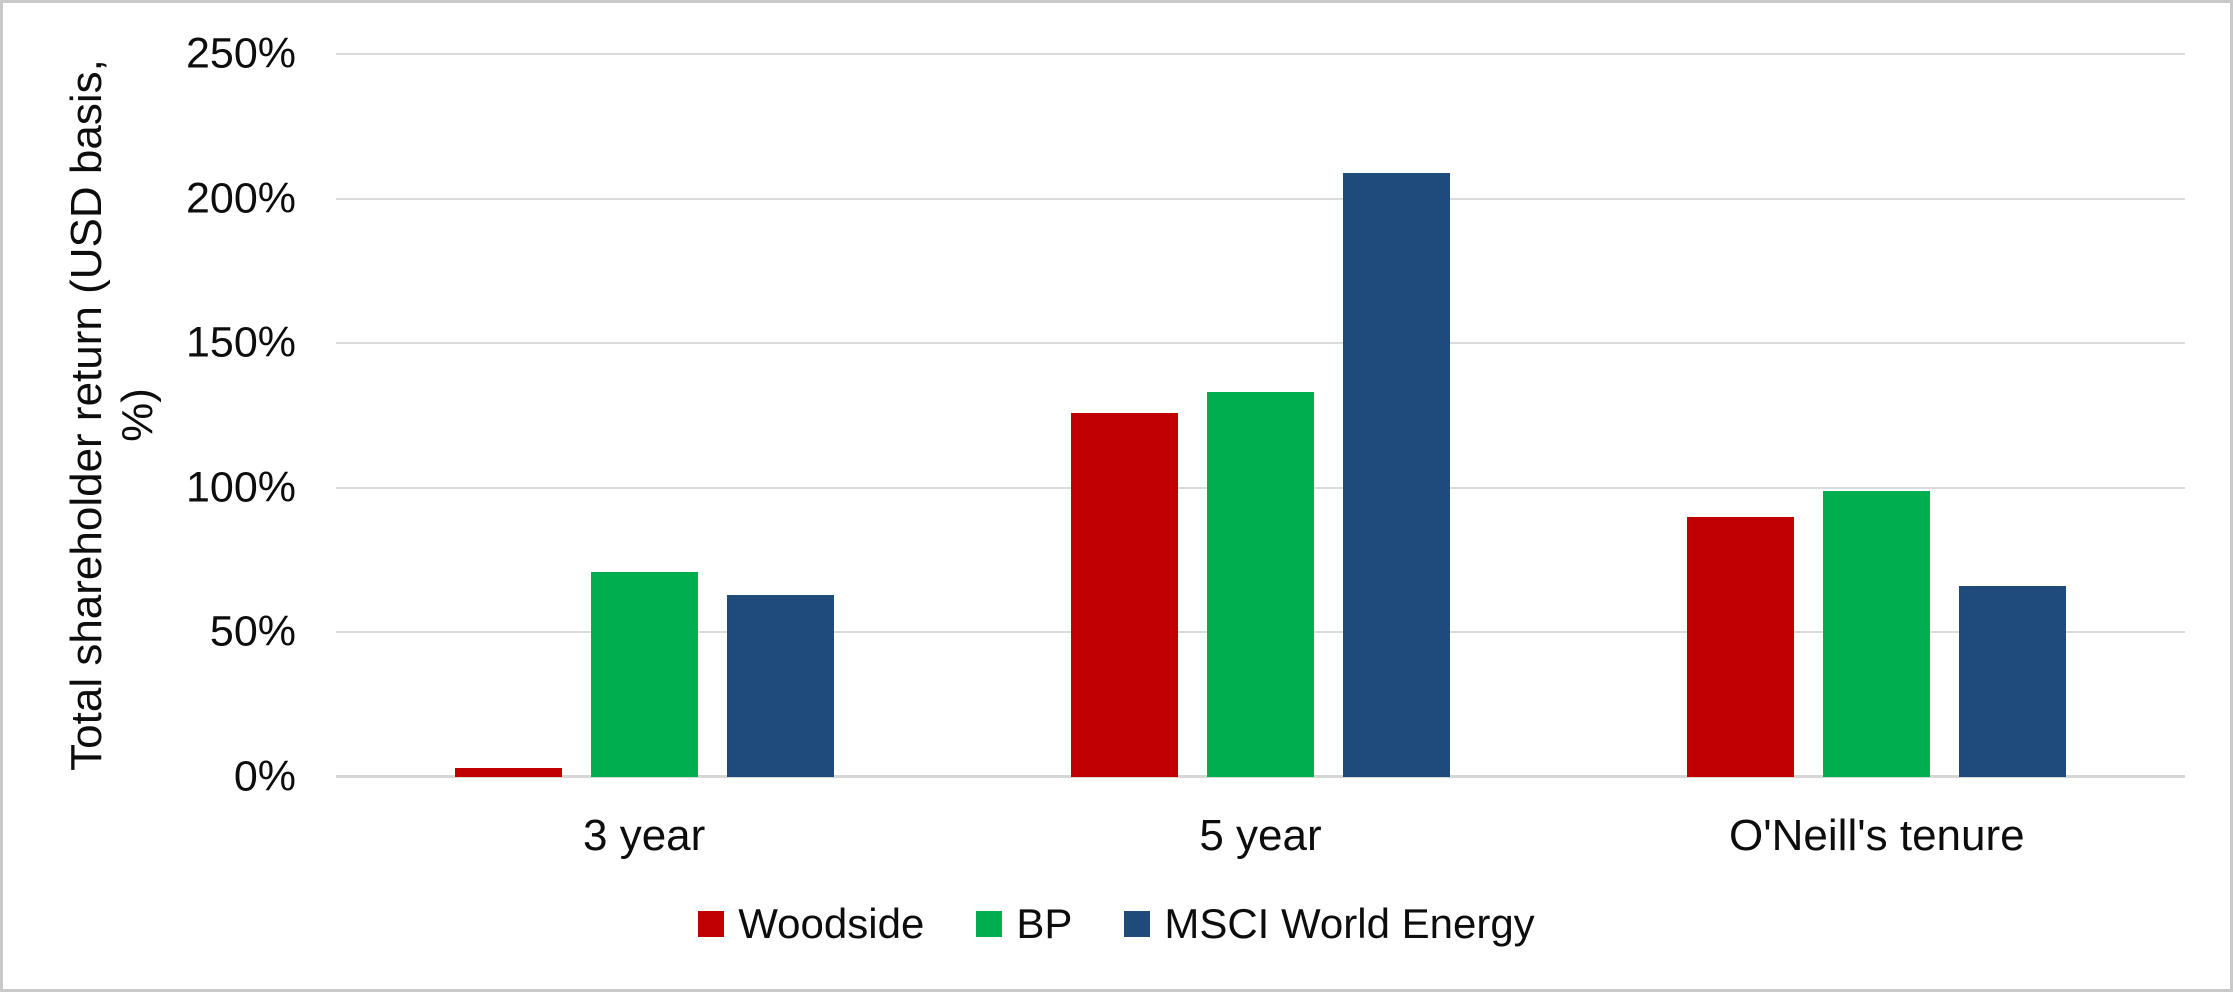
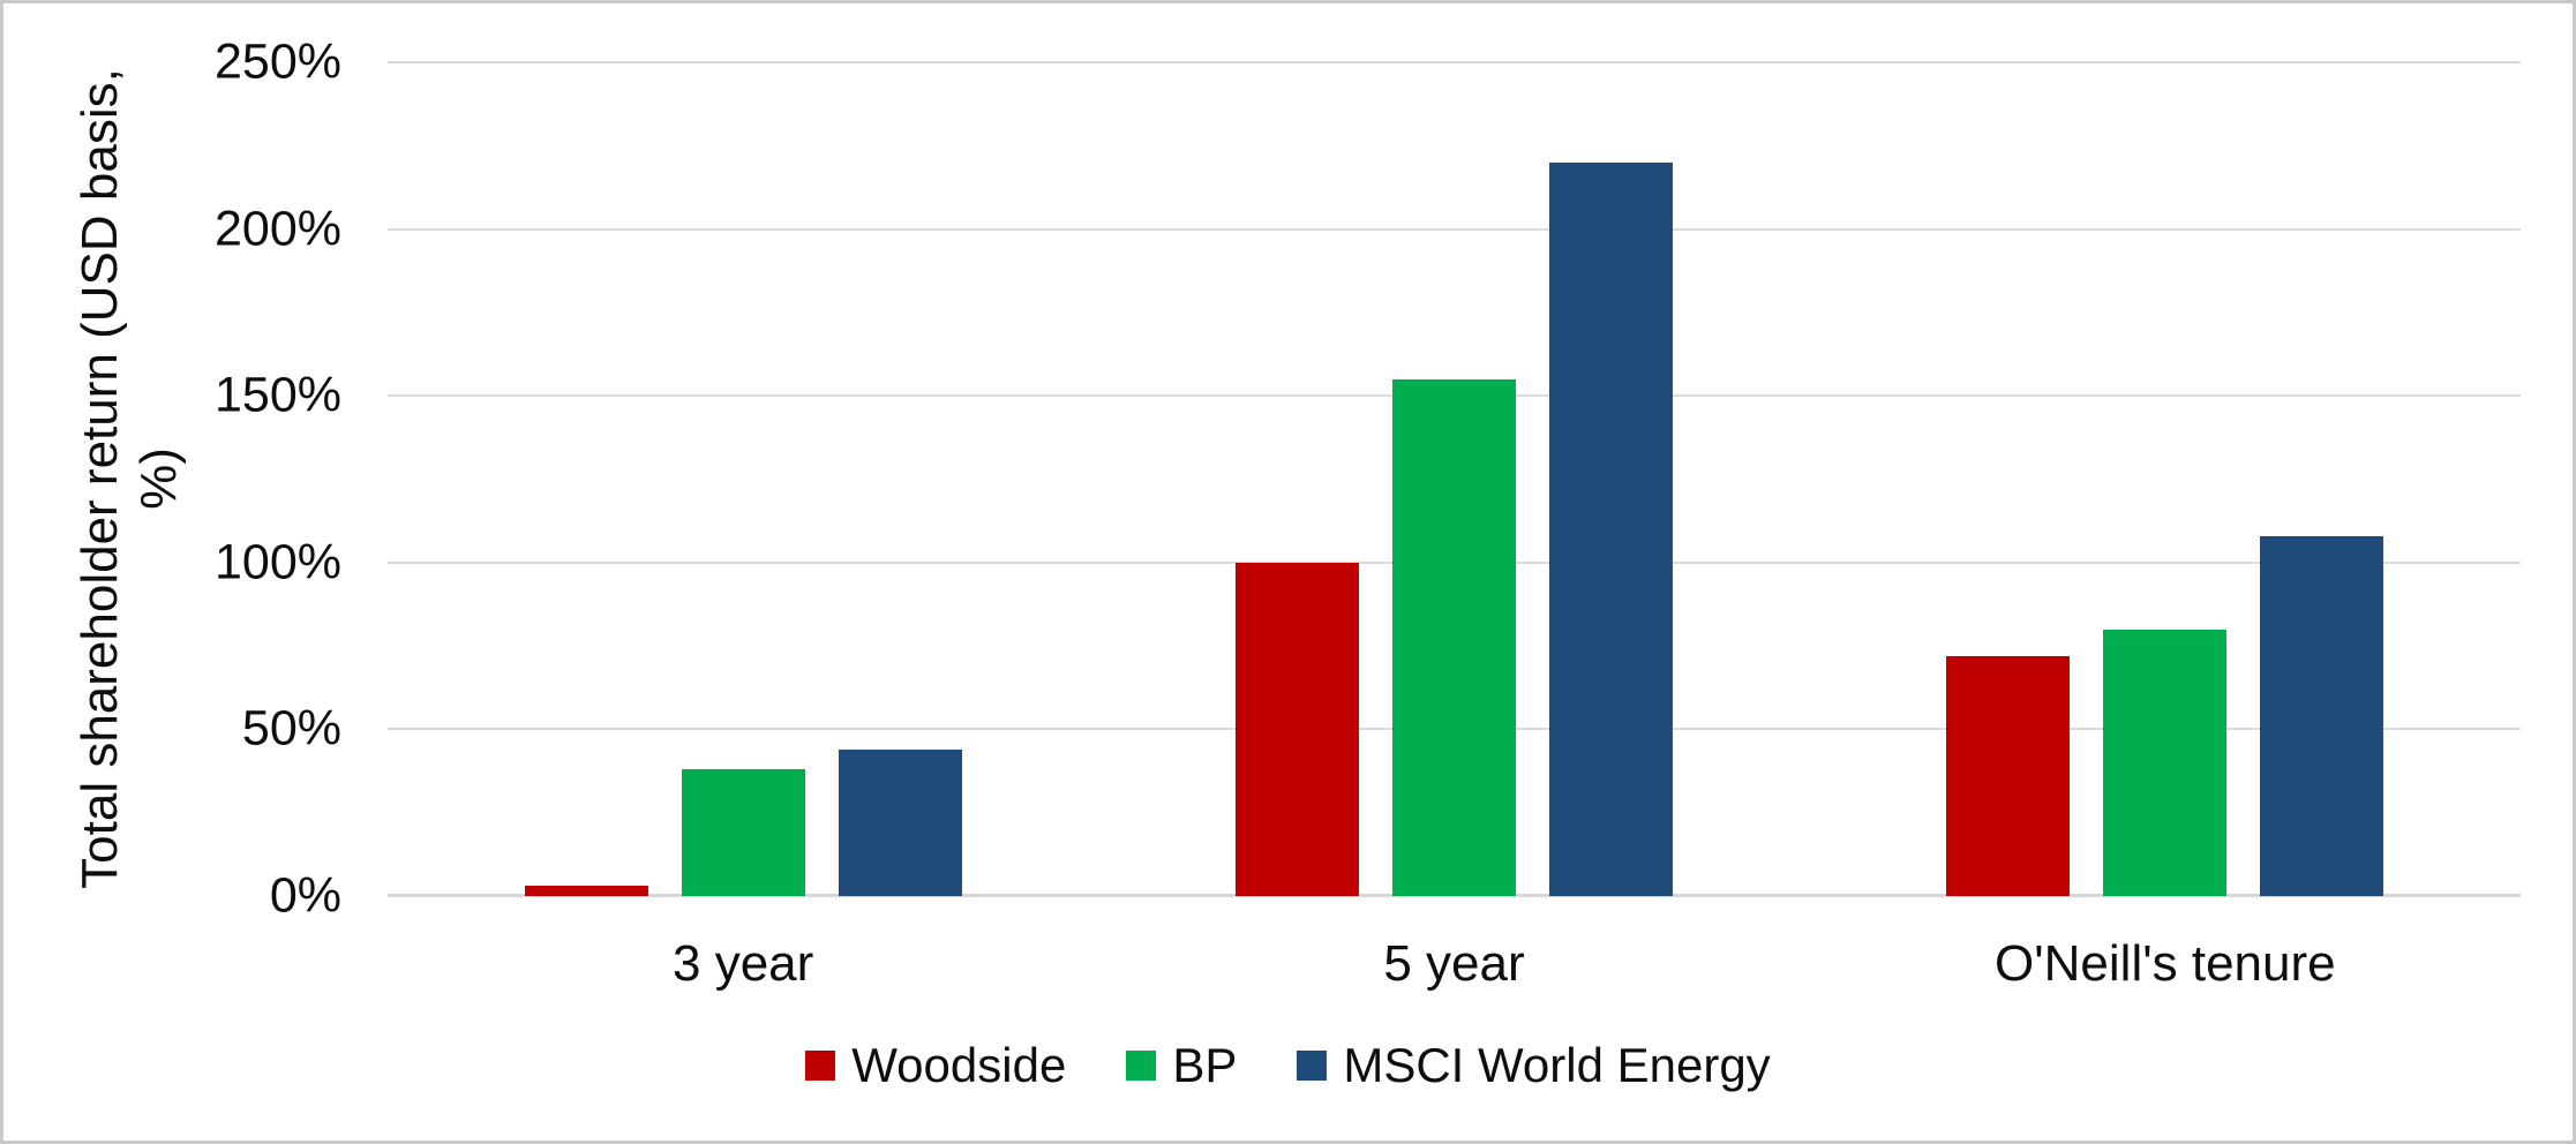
BP/3 year: 71% -> 38%
MSCI World Energy/3 year: 63% -> 44%
Woodside/5 year: 126% -> 100%
BP/5 year: 133% -> 155%
MSCI World Energy/5 year: 209% -> 220%
Woodside/O'Neill's tenure: 90% -> 72%
BP/O'Neill's tenure: 99% -> 80%
MSCI World Energy/O'Neill's tenure: 66% -> 108%
